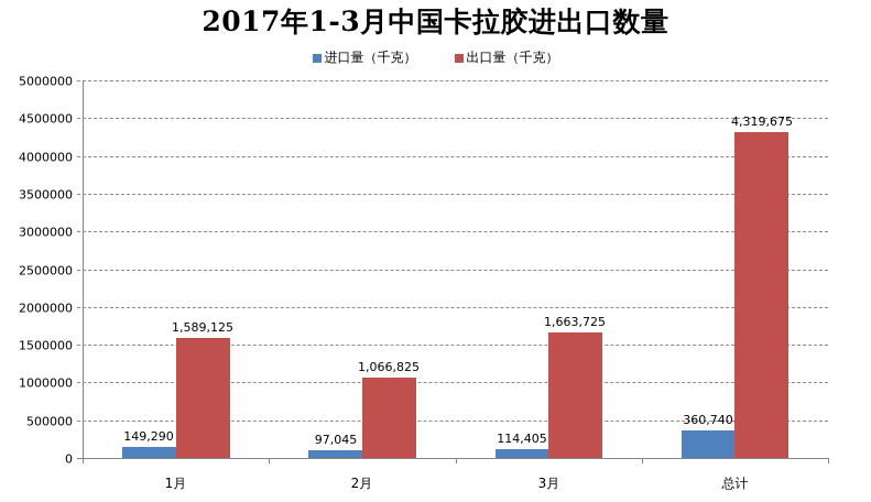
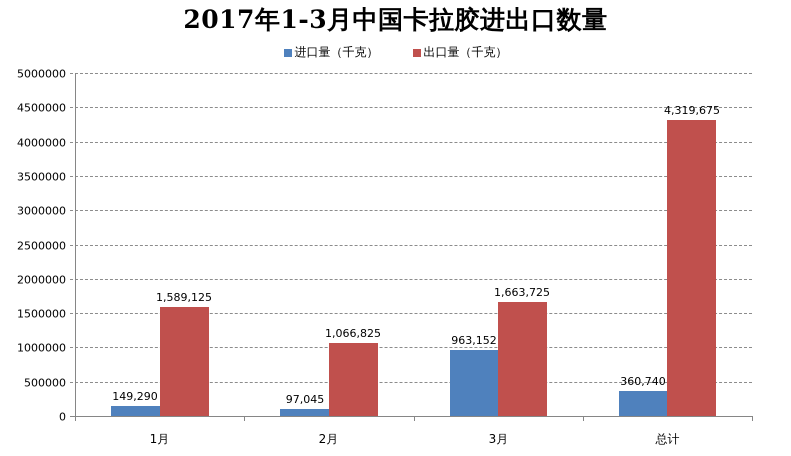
进口量（千克）/3月: 114,405 -> 963,152
